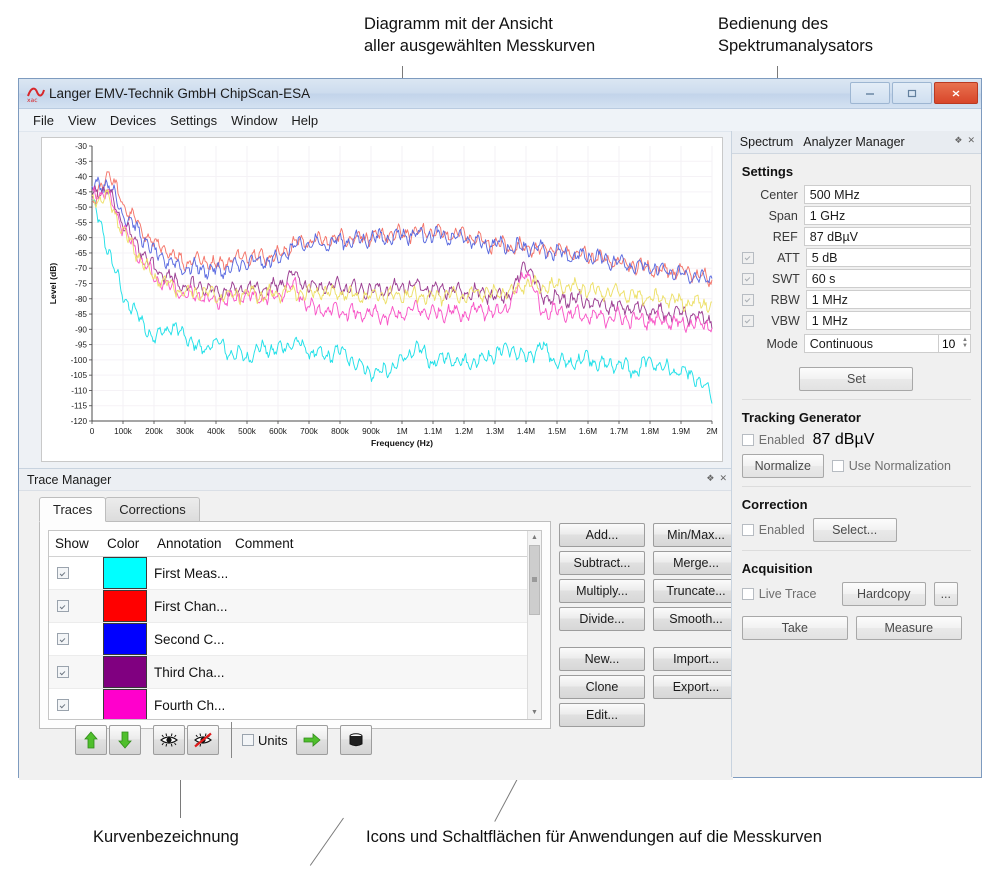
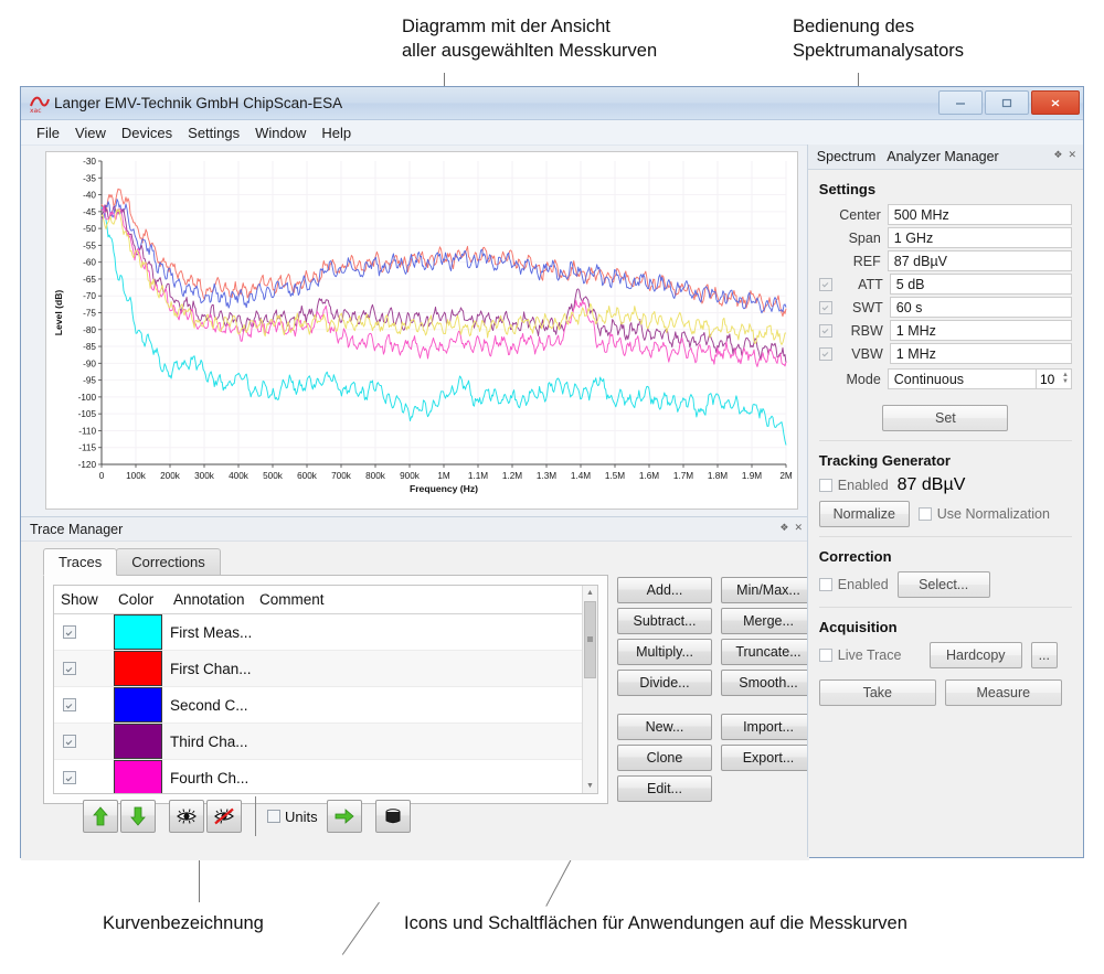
First Meas.../0: -48 -> -44
First Chan.../0: -51 -> -46
Second C.../0: -43 -> -46
